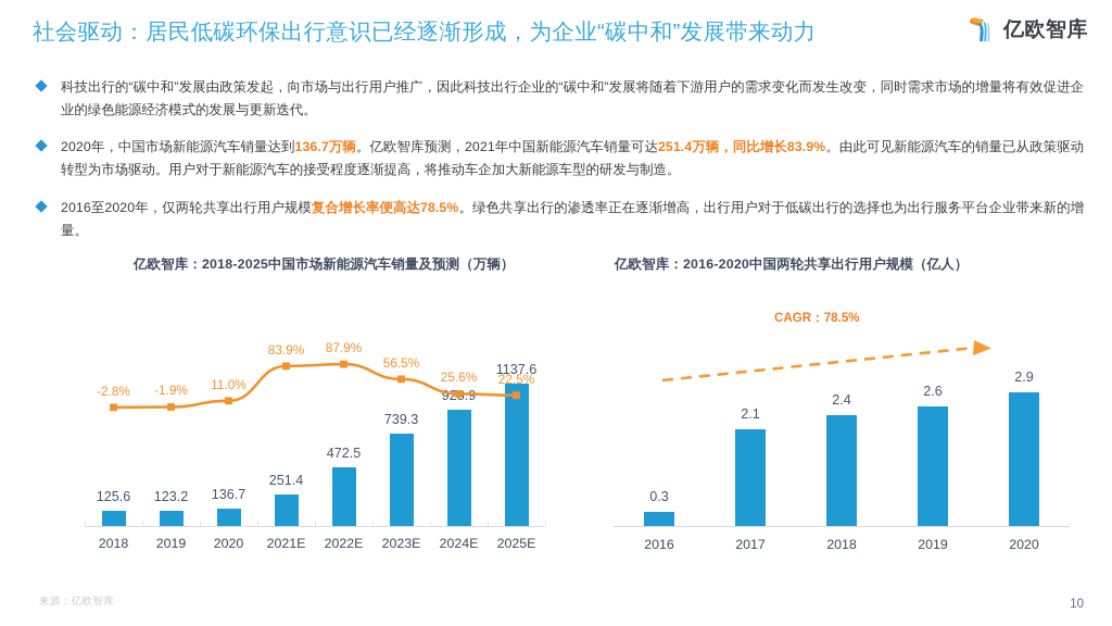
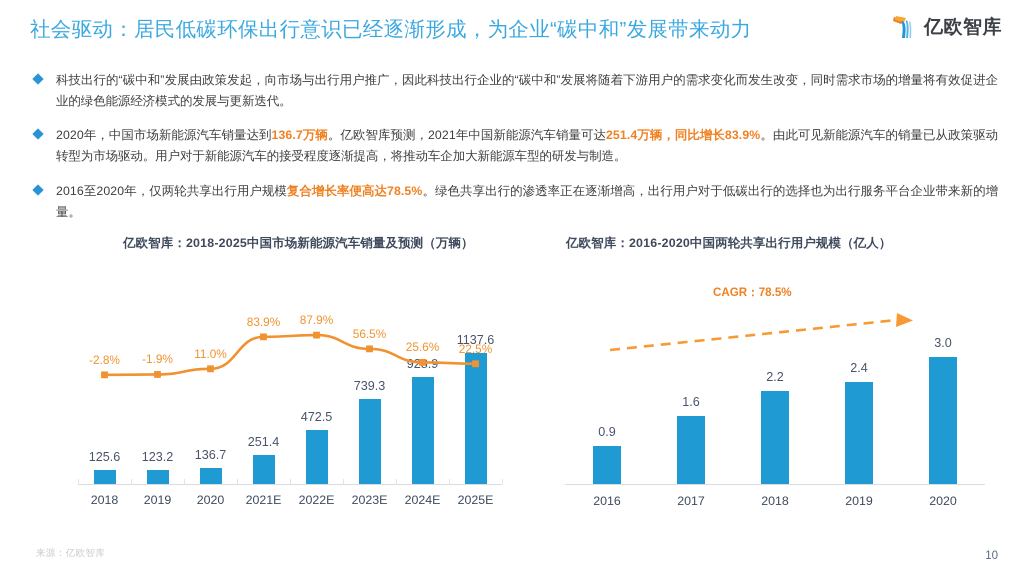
亿欧智库：2016-2020中国两轮共享出行用户规模（亿人）/2016: 0.3 -> 0.9
亿欧智库：2016-2020中国两轮共享出行用户规模（亿人）/2017: 2.1 -> 1.6
亿欧智库：2016-2020中国两轮共享出行用户规模（亿人）/2018: 2.4 -> 2.2
亿欧智库：2016-2020中国两轮共享出行用户规模（亿人）/2019: 2.6 -> 2.4
亿欧智库：2016-2020中国两轮共享出行用户规模（亿人）/2020: 2.9 -> 3.0
